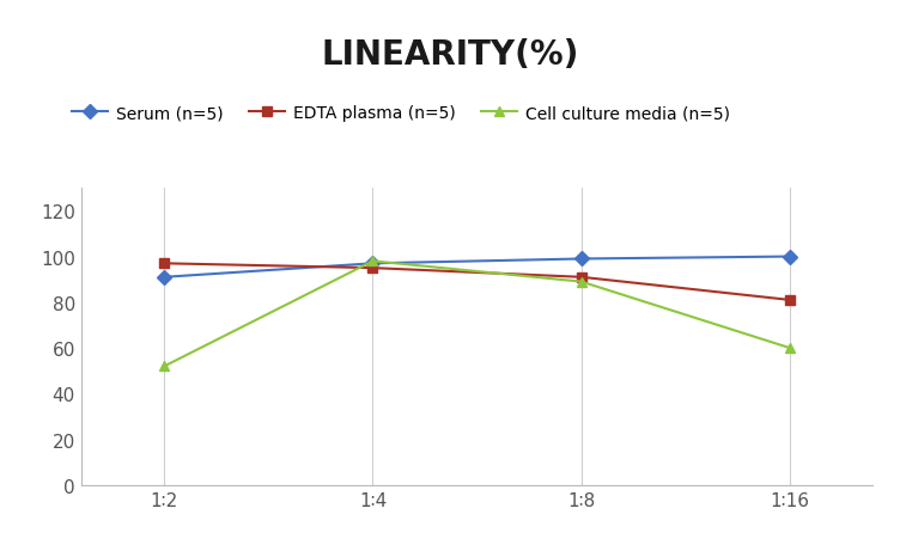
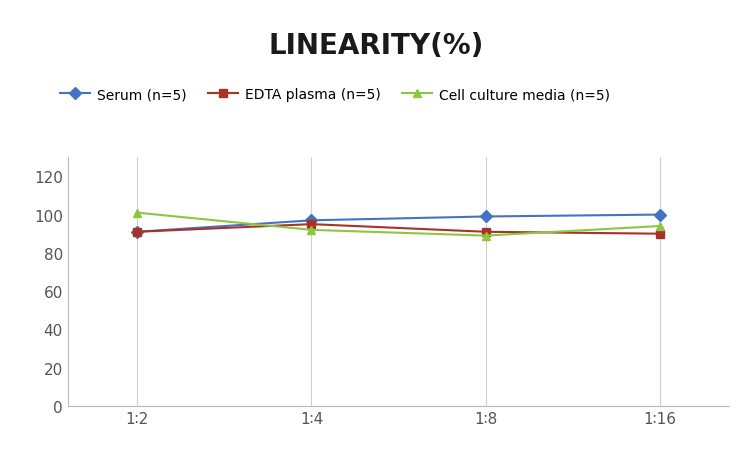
EDTA plasma (n=5)/1∶2: 97 -> 91
Cell culture media (n=5)/1∶2: 52 -> 101
Cell culture media (n=5)/1∶4: 98 -> 92
EDTA plasma (n=5)/1∶16: 81 -> 90
Cell culture media (n=5)/1∶16: 60 -> 94
